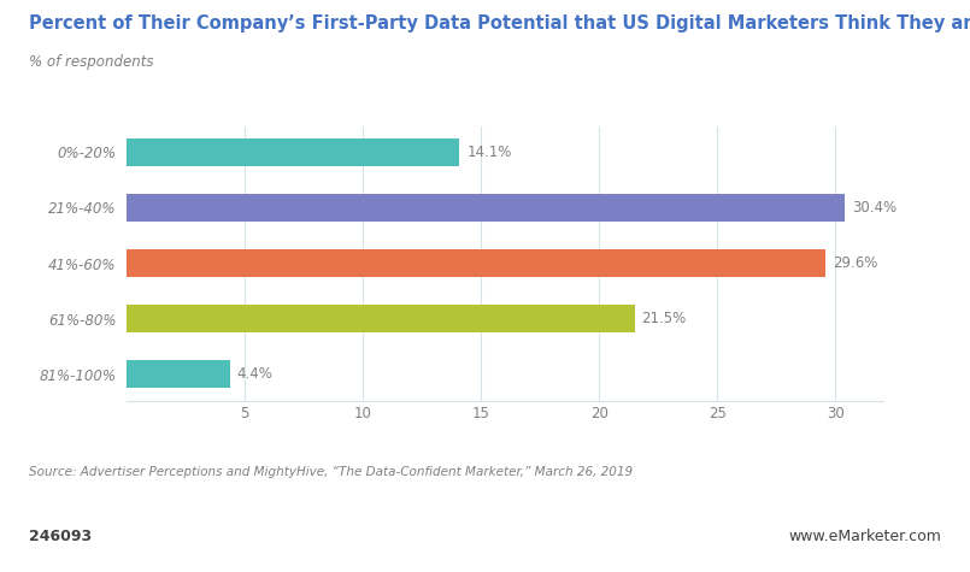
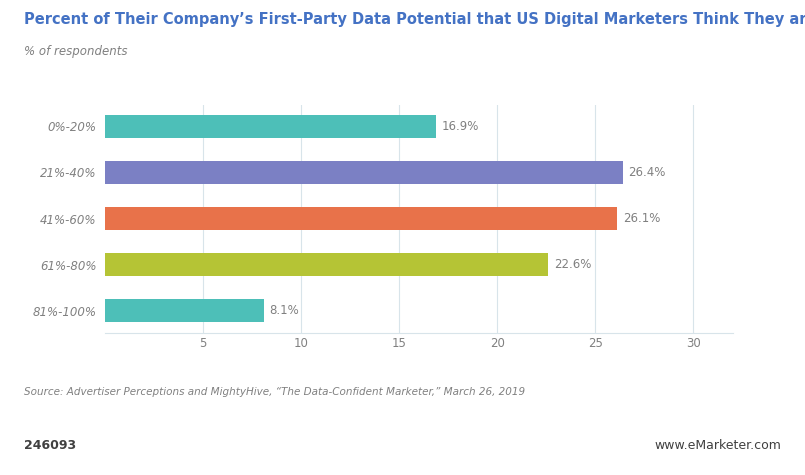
0%-20%: 14.1% -> 16.9%
21%-40%: 30.4% -> 26.4%
41%-60%: 29.6% -> 26.1%
61%-80%: 21.5% -> 22.6%
81%-100%: 4.4% -> 8.1%
